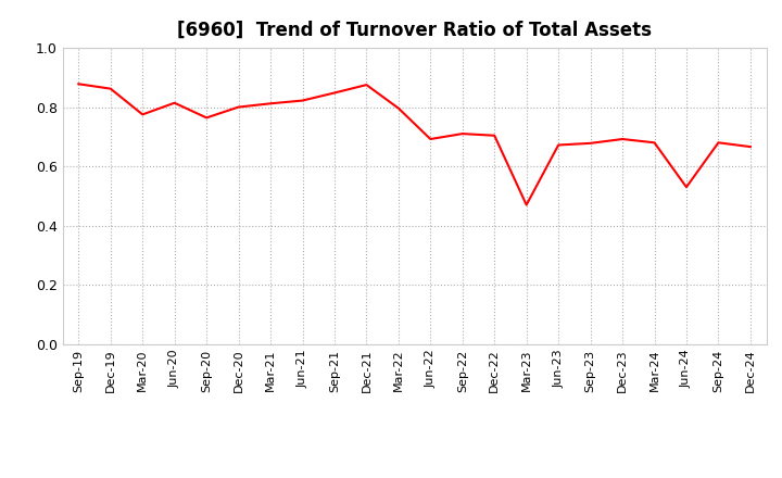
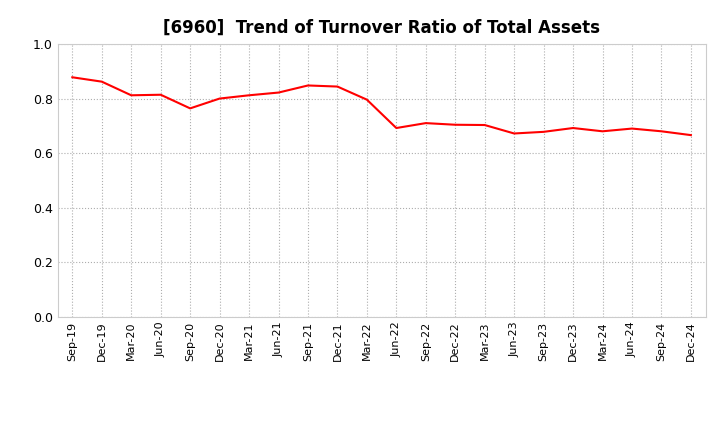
Mar-20: 0.775 -> 0.812
Dec-21: 0.875 -> 0.844
Mar-23: 0.470 -> 0.703
Jun-24: 0.530 -> 0.690
